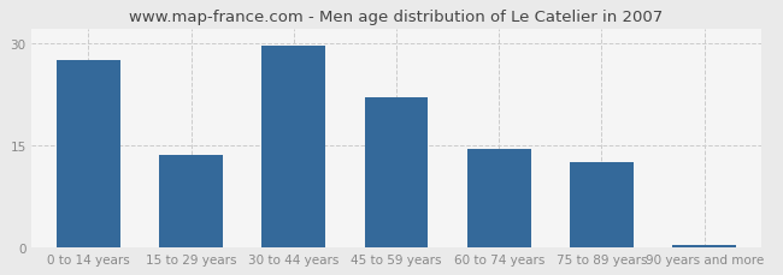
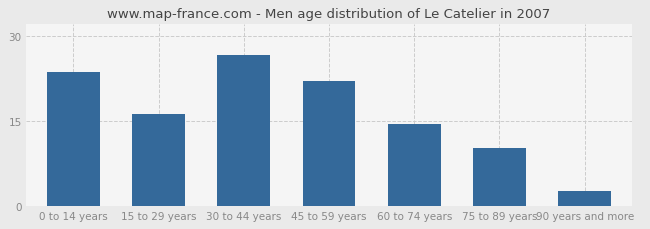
0 to 14 years: 27.5 -> 23.6
15 to 29 years: 13.5 -> 16.2
30 to 44 years: 29.5 -> 26.6
75 to 89 years: 12.5 -> 10.2
90 years and more: 0.3 -> 2.6
